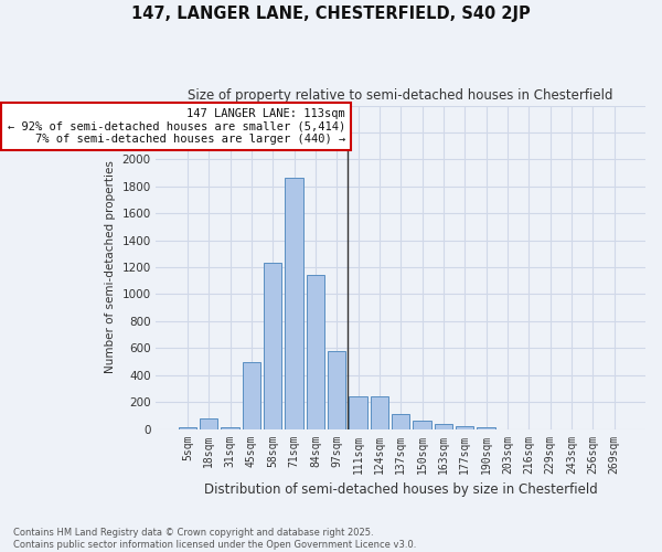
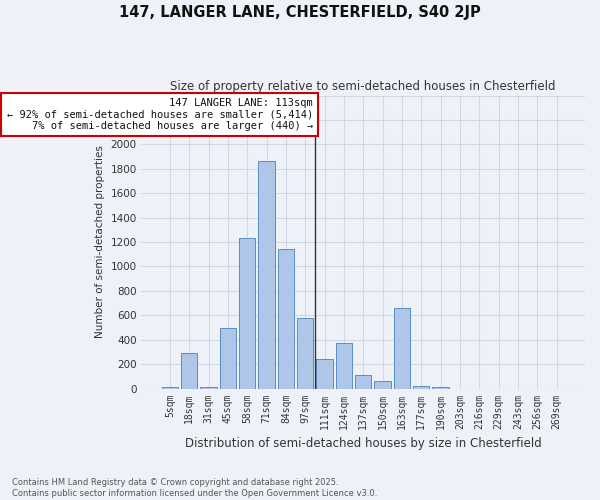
18sqm: 80 -> 290
124sqm: 240 -> 370
163sqm: 40 -> 660
